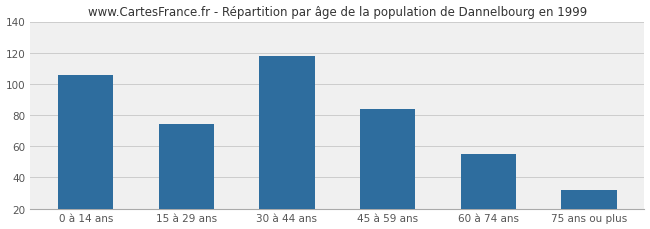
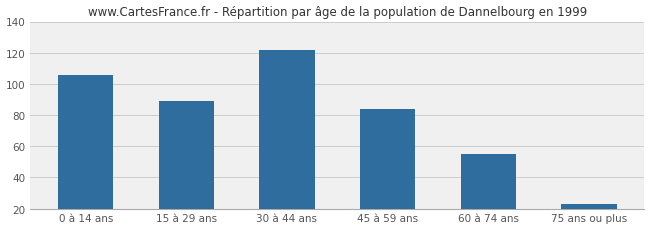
15 à 29 ans: 74 -> 89
30 à 44 ans: 118 -> 122
75 ans ou plus: 32 -> 23
